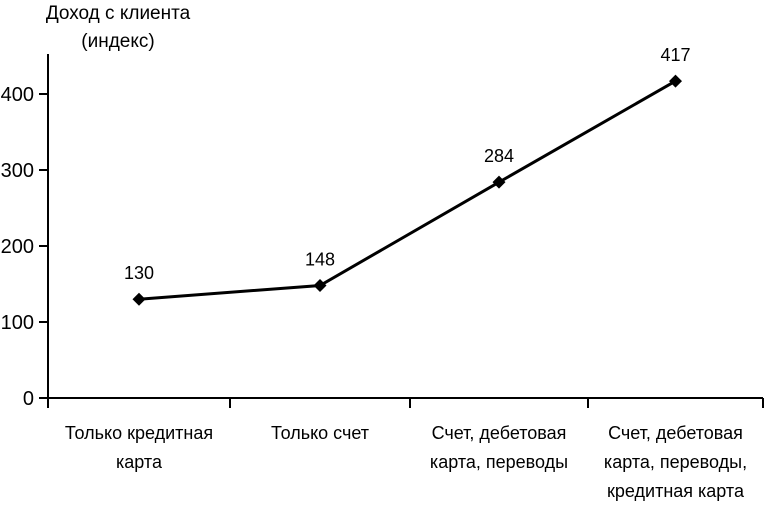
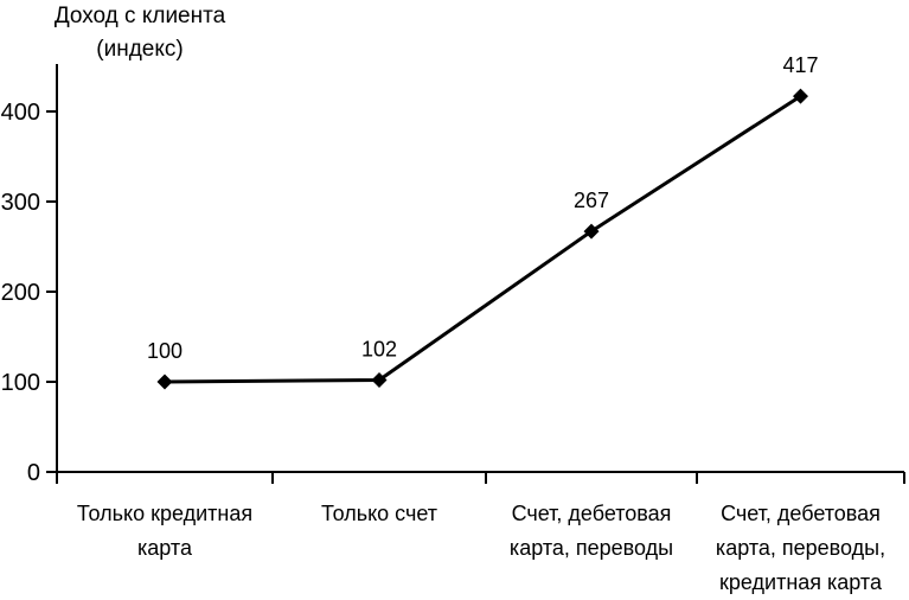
Только кредитная карта: 130 -> 100
Только счет: 148 -> 102
Счет, дебетовая карта, переводы: 284 -> 267
